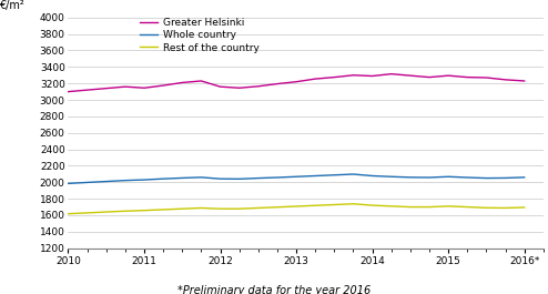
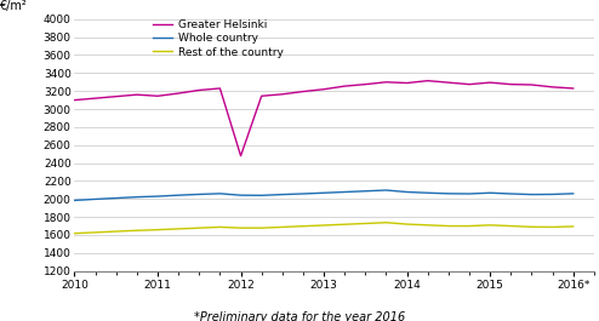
Greater Helsinki/2012: 3160 -> 2480
